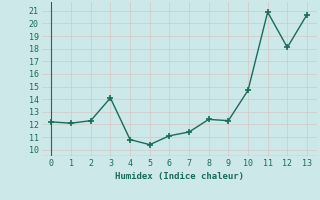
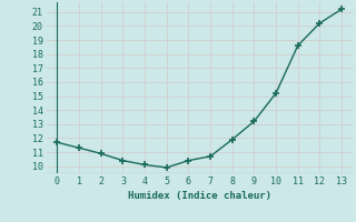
0: 12.2 -> 11.7
1: 12.1 -> 11.3
2: 12.3 -> 10.9
3: 14.1 -> 10.4
4: 10.8 -> 10.1
5: 10.4 -> 9.9
6: 11.1 -> 10.4
7: 11.4 -> 10.7
8: 12.4 -> 11.9
9: 12.3 -> 13.2
10: 14.7 -> 15.2
11: 20.9 -> 18.6
12: 18.1 -> 20.2
13: 20.7 -> 21.2
